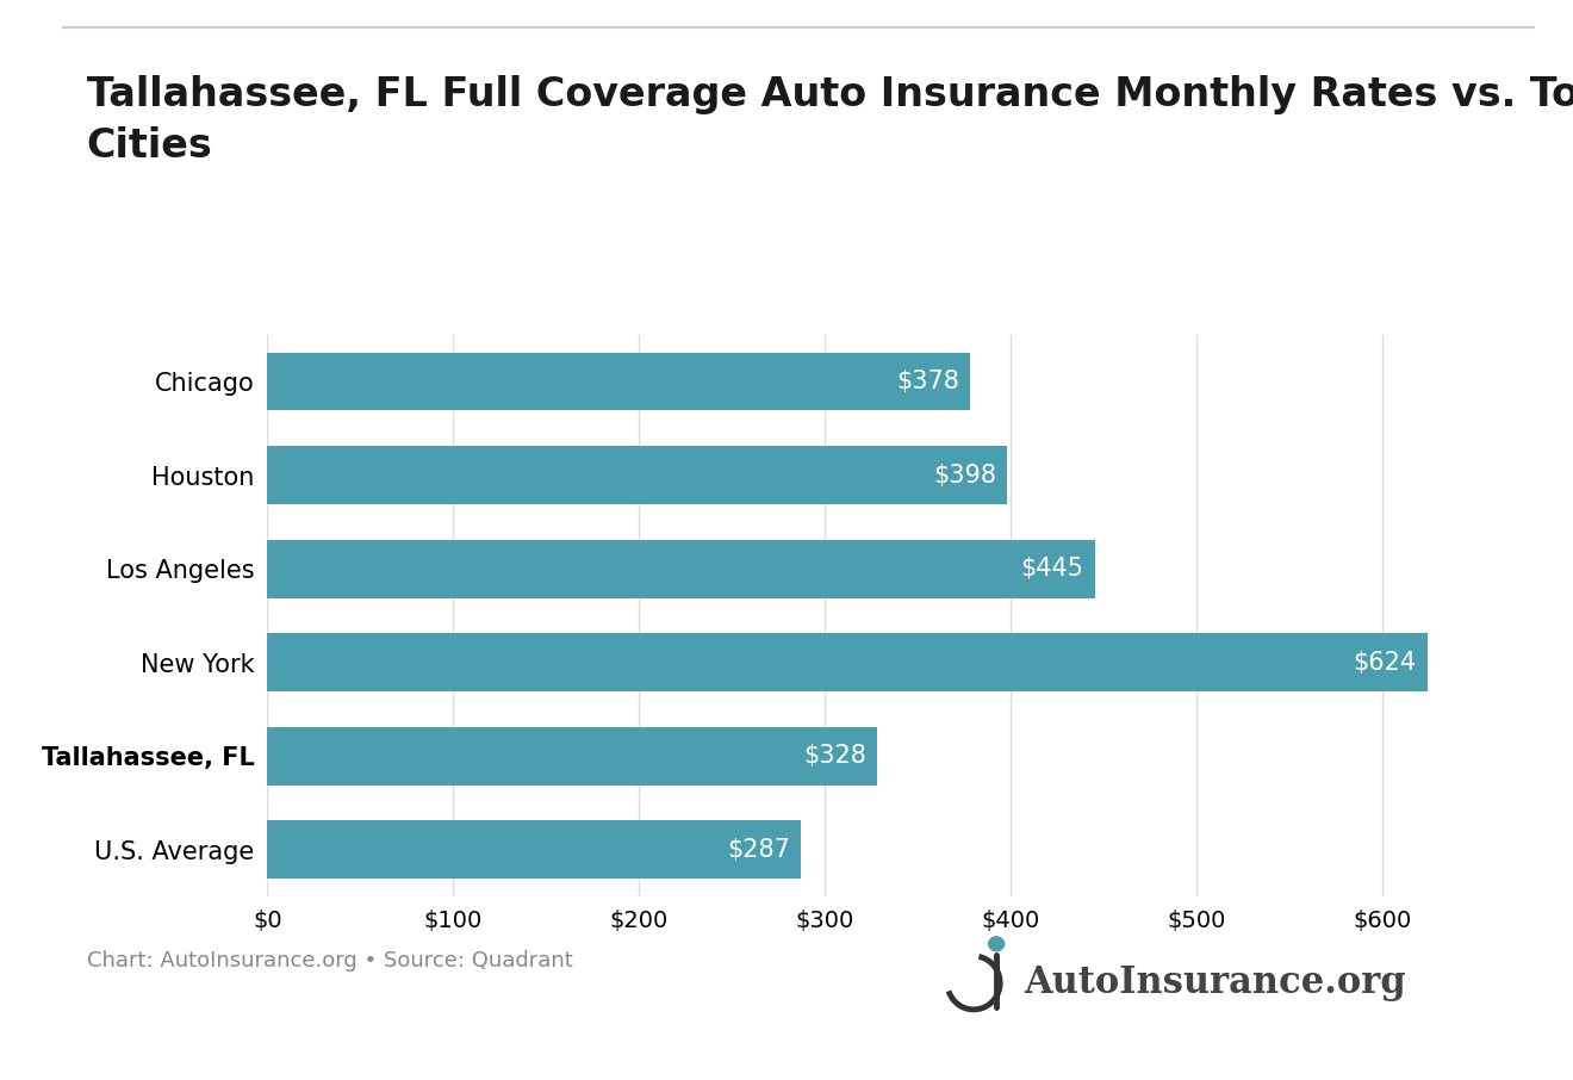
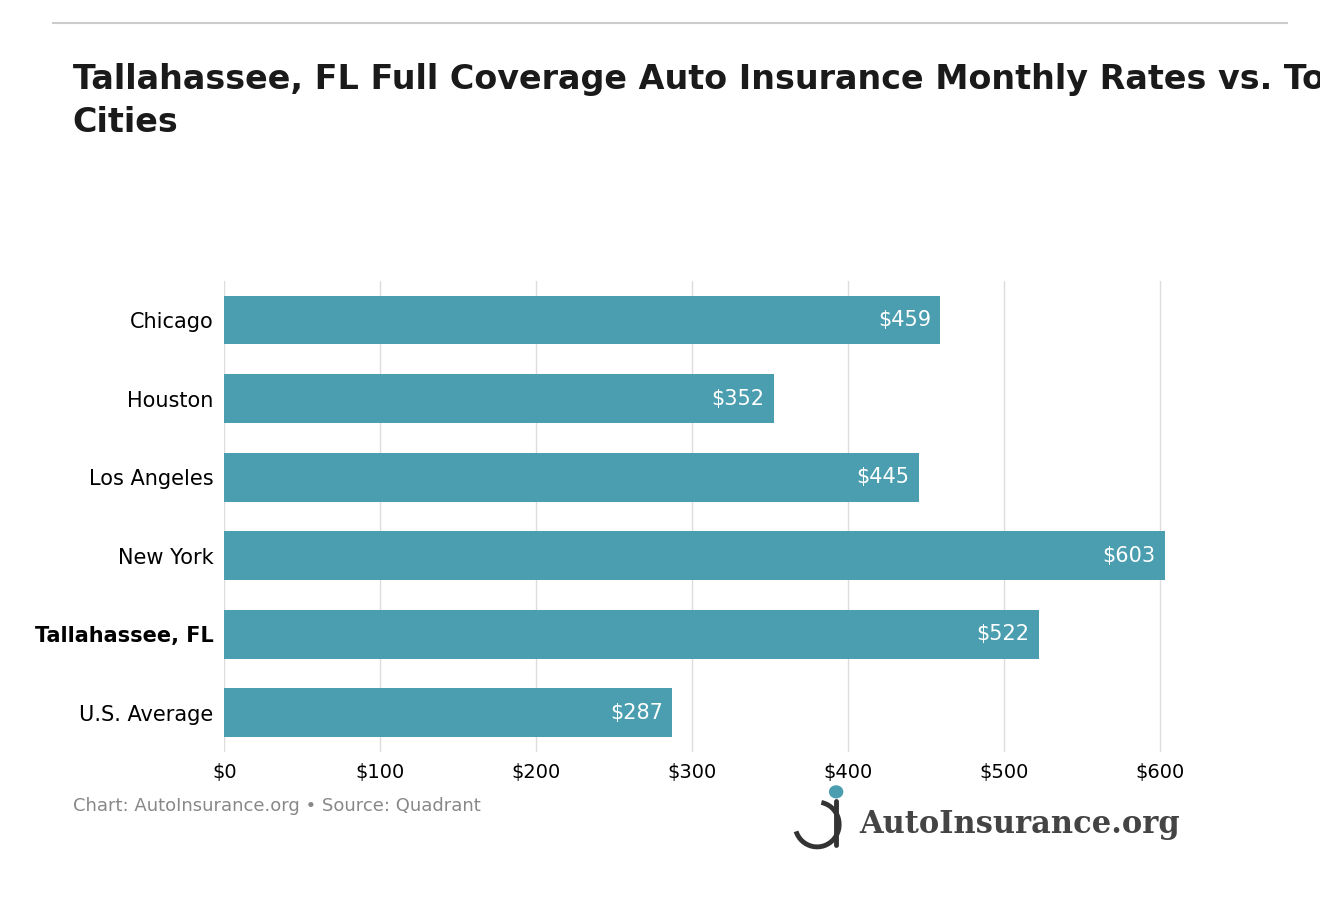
Chicago: $378 -> $459
Houston: $398 -> $352
New York: $624 -> $603
Tallahassee, FL: $328 -> $522
